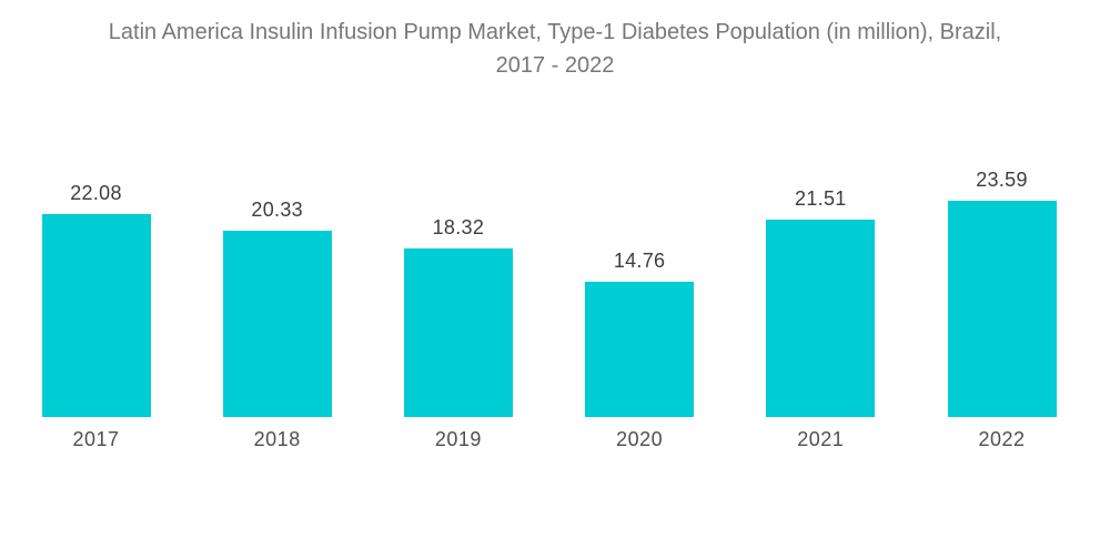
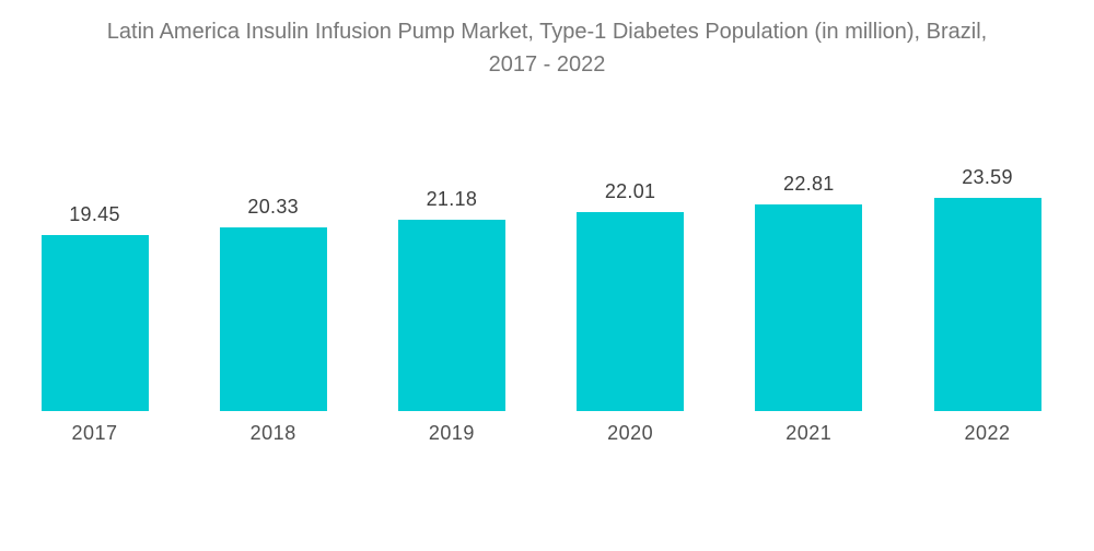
2017: 22.08 -> 19.45
2019: 18.32 -> 21.18
2020: 14.76 -> 22.01
2021: 21.51 -> 22.81
